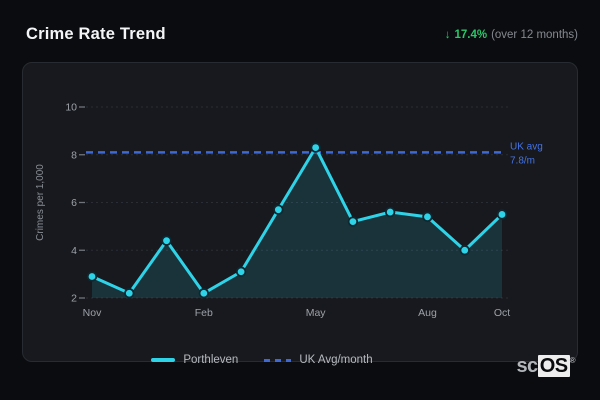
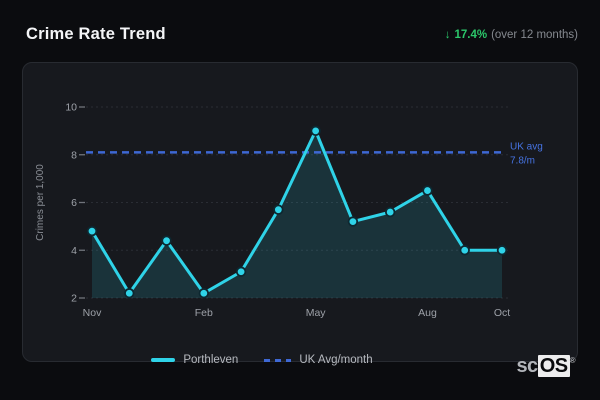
Nov: 2.9 -> 4.8
May: 8.3 -> 9.0
Aug: 5.4 -> 6.5
Oct: 5.5 -> 4.0
